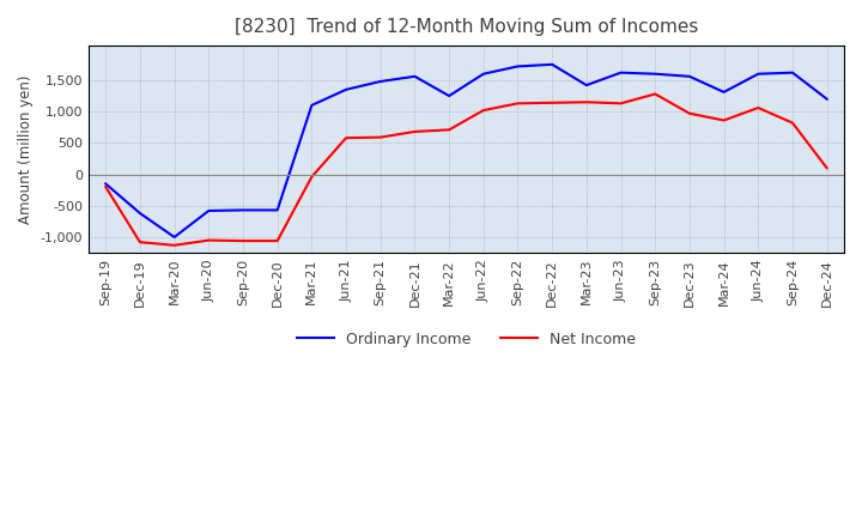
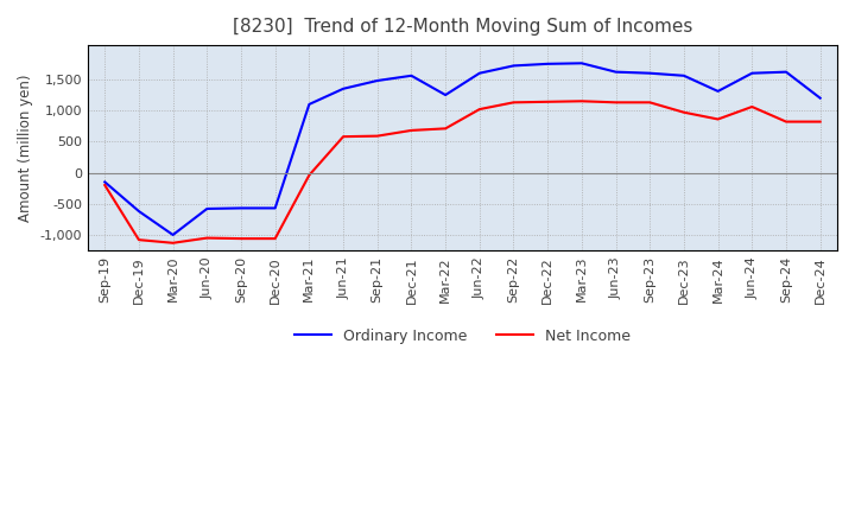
Ordinary Income/Mar-23: 1,420 -> 1,760
Net Income/Sep-23: 1,280 -> 1,130
Net Income/Dec-24: 100 -> 820
